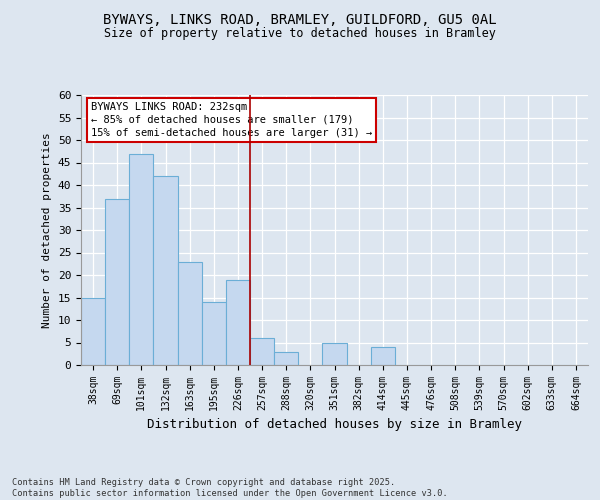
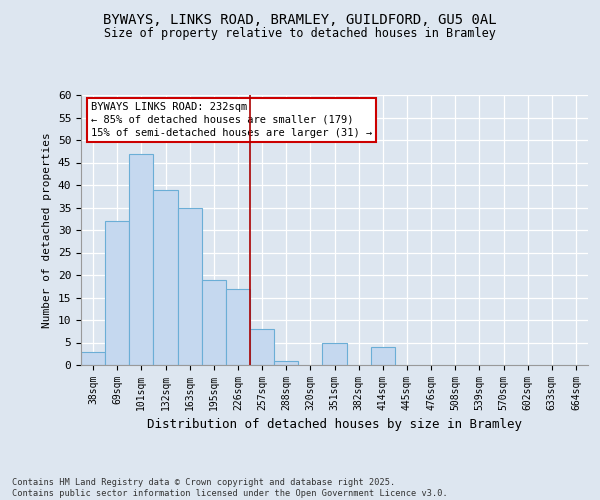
38sqm: 15 -> 3
69sqm: 37 -> 32
132sqm: 42 -> 39
163sqm: 23 -> 35
195sqm: 14 -> 19
226sqm: 19 -> 17
257sqm: 6 -> 8
288sqm: 3 -> 1
